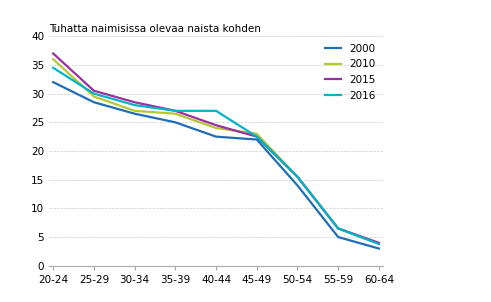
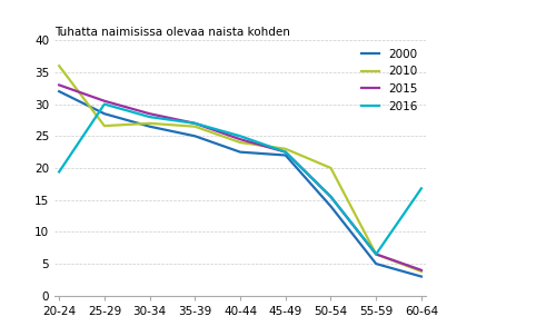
2015/20-24: 37.0 -> 33.0
2016/20-24: 34.5 -> 19.4
2010/25-29: 29.5 -> 26.6
2016/40-44: 27.0 -> 25.0
2010/50-54: 15.5 -> 20.0
2016/60-64: 3.8 -> 16.8
